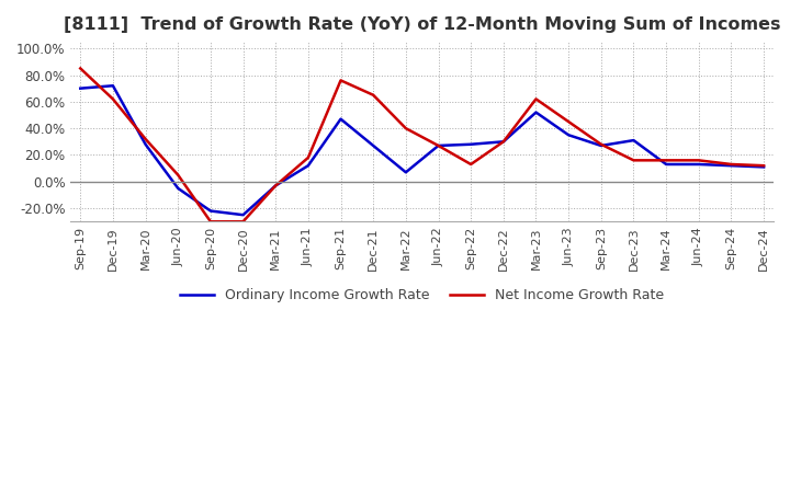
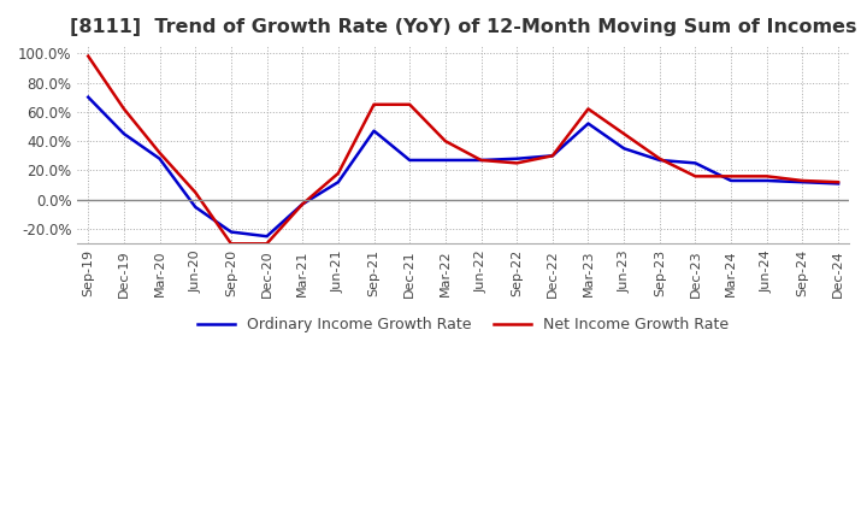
Net Income Growth Rate/Sep-19: 85% -> 98%
Ordinary Income Growth Rate/Dec-19: 72% -> 45%
Net Income Growth Rate/Sep-21: 76% -> 65%
Ordinary Income Growth Rate/Mar-22: 7% -> 27%
Net Income Growth Rate/Sep-22: 13% -> 25%
Ordinary Income Growth Rate/Dec-23: 31% -> 25%
